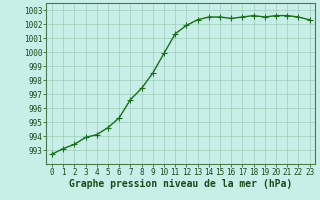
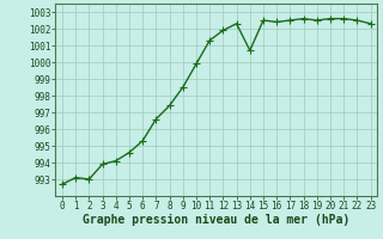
2: 993.4 -> 993.0
14: 1002.5 -> 1000.7
